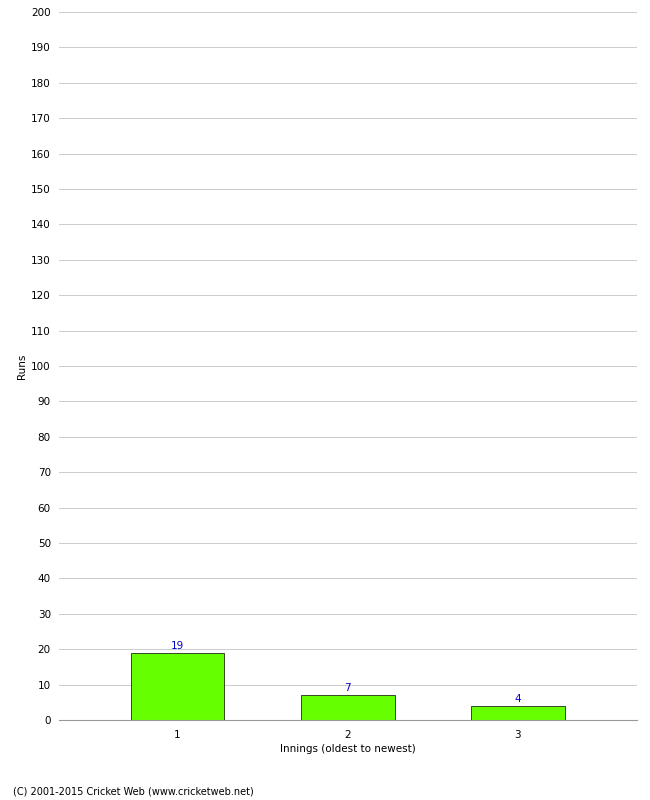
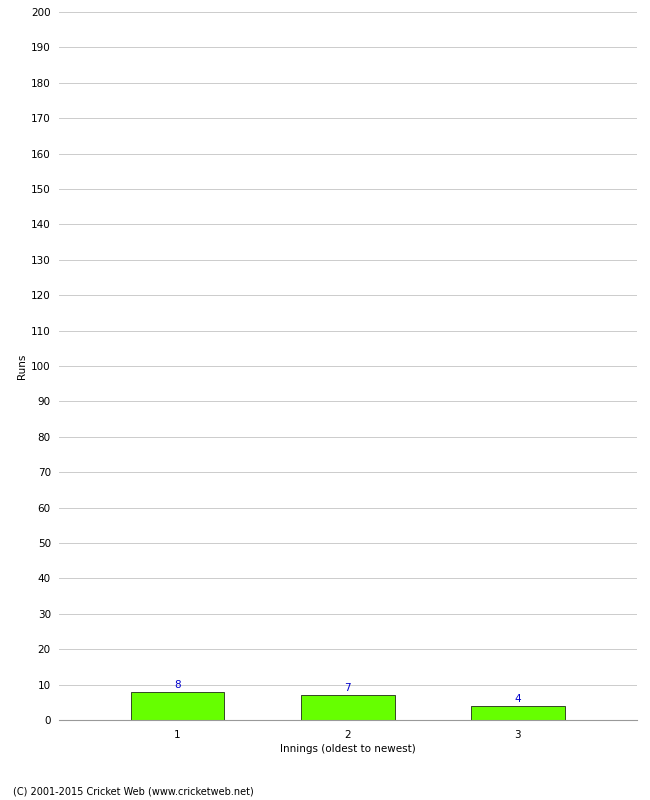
1: 19 -> 8
